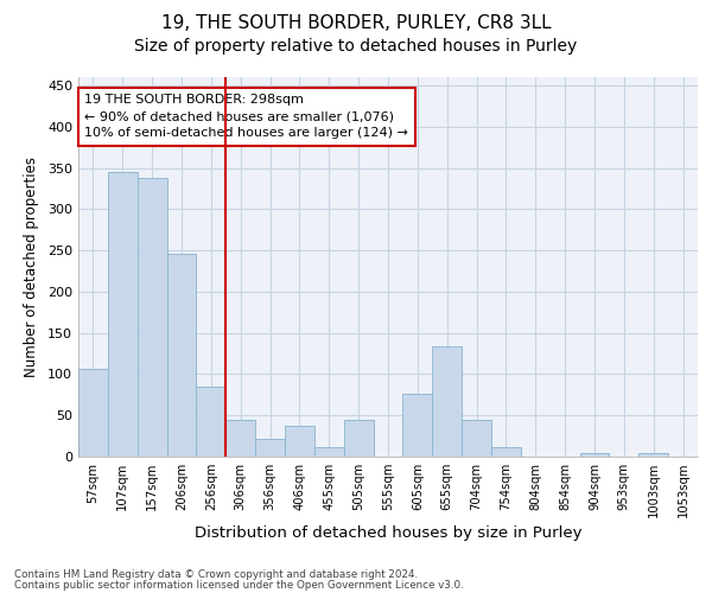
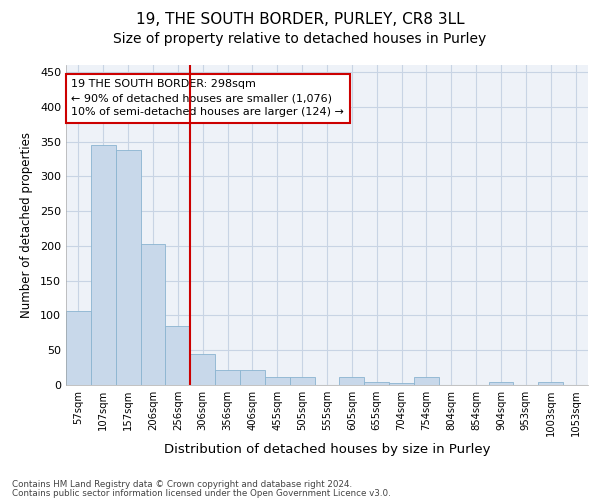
206sqm: 246 -> 203
406sqm: 38 -> 22
505sqm: 44 -> 11
605sqm: 76 -> 11
655sqm: 134 -> 5
704sqm: 44 -> 3
